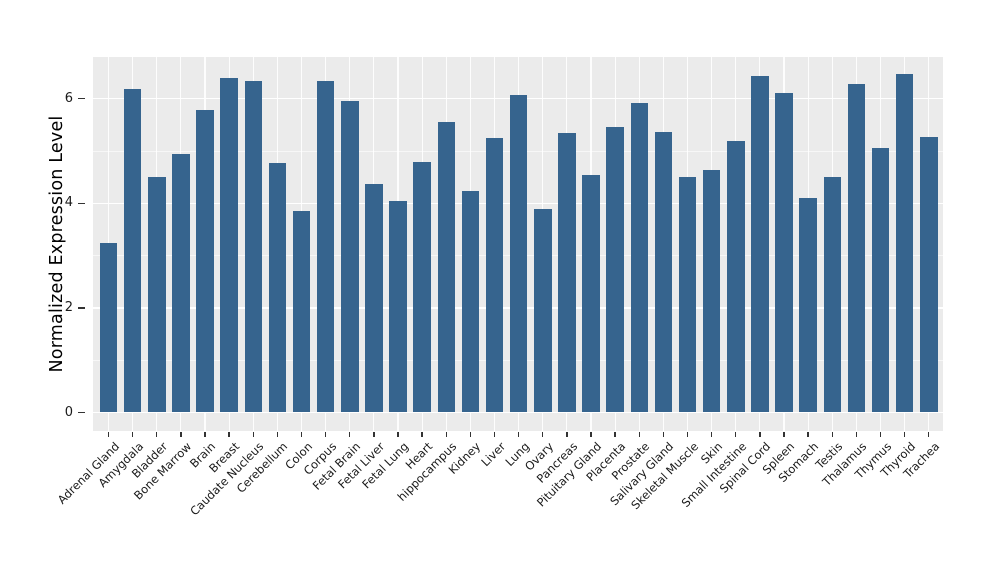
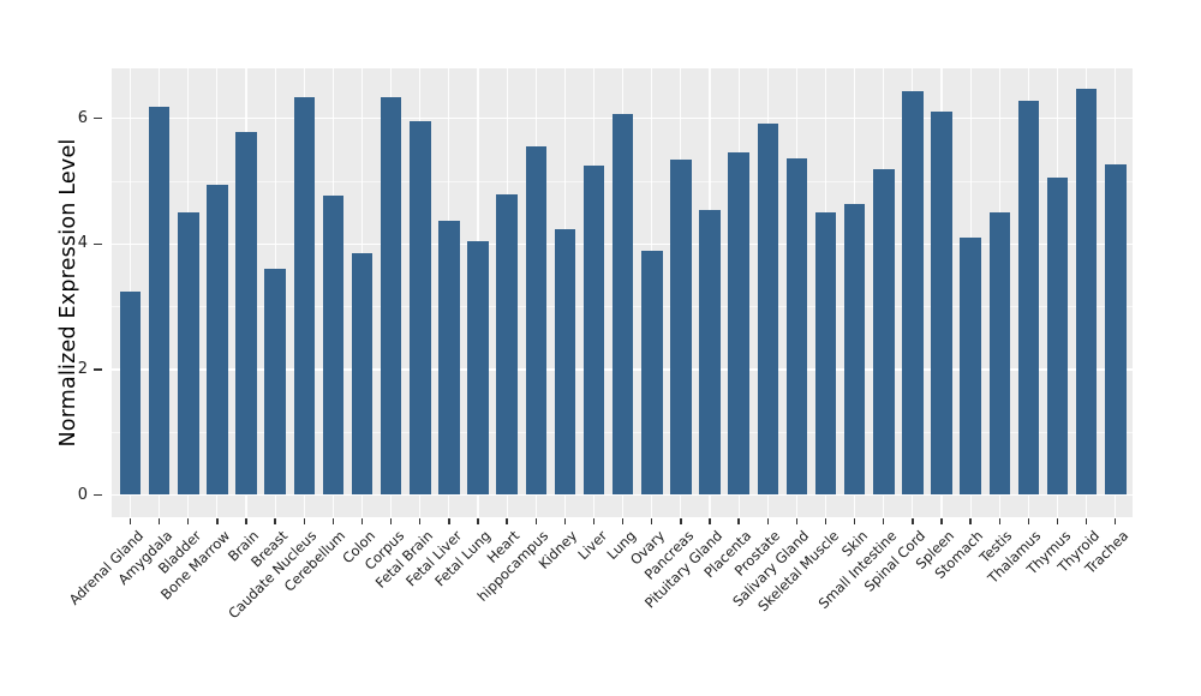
Breast: 6.4 -> 3.6
